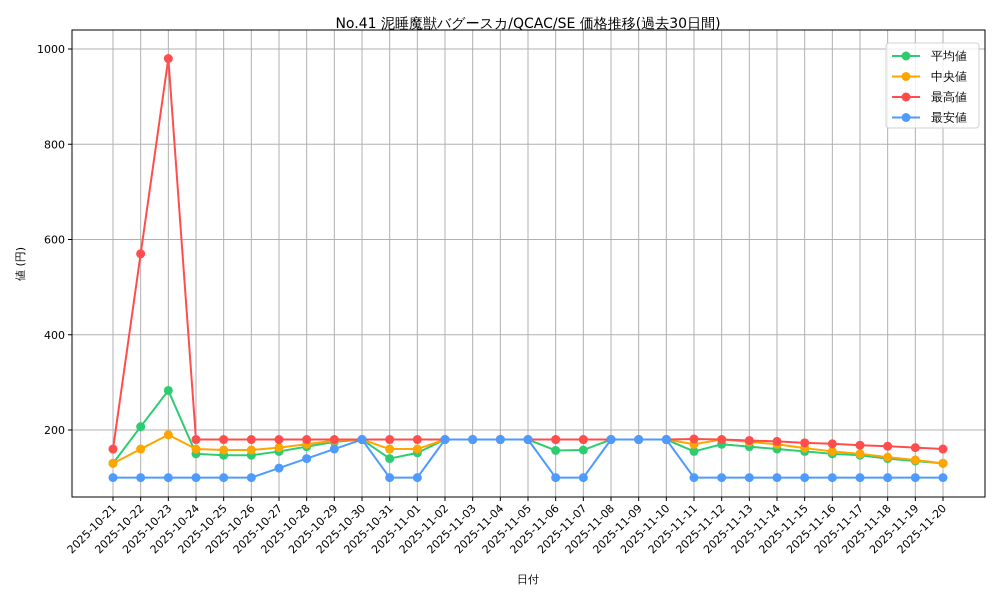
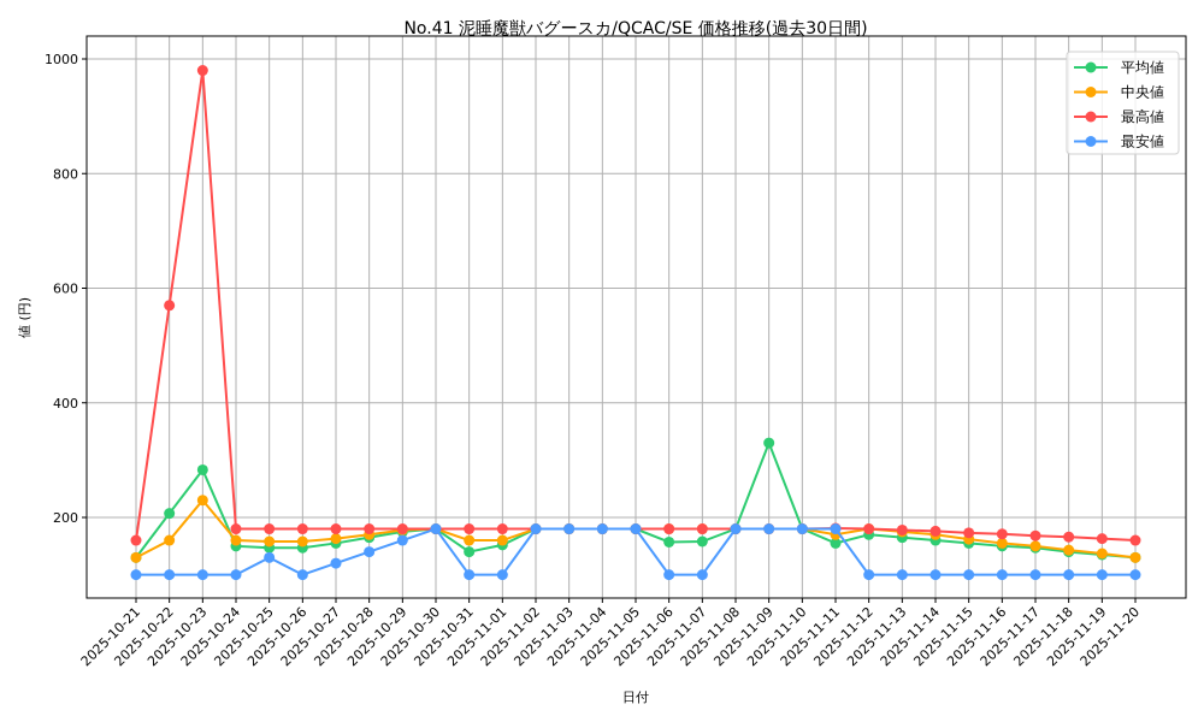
中央値/2025-10-23: 190 -> 230
最安値/2025-10-25: 100 -> 130
平均値/2025-11-09: 180 -> 330
最安値/2025-11-11: 100 -> 180
